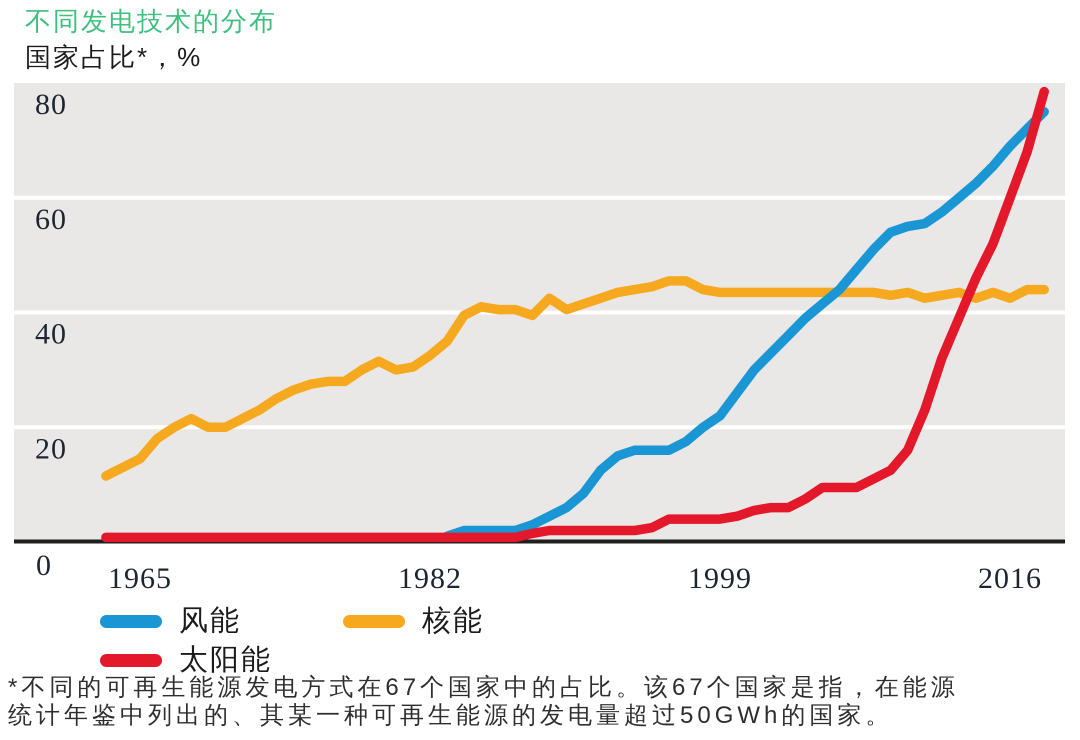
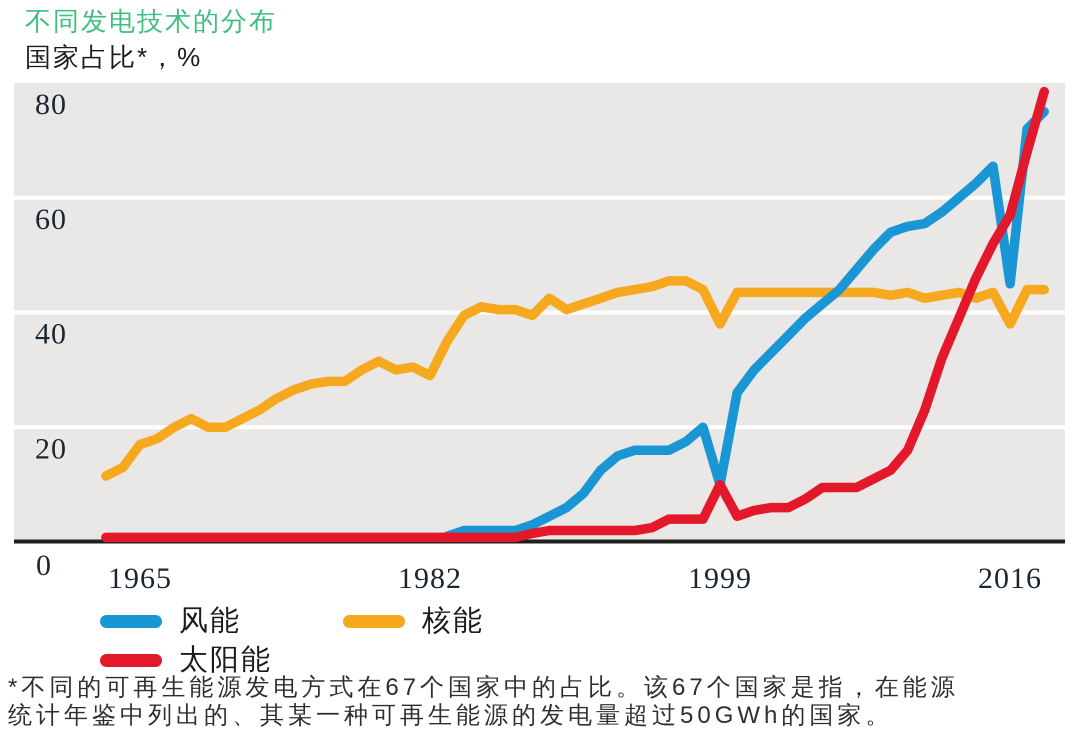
核能/1965: 14 -> 17
核能/1982: 32 -> 29
风能/1999: 22 -> 10
核能/1999: 44 -> 38
太阳能/1999: 4 -> 10
风能/2016: 69 -> 45
核能/2016: 42 -> 38
太阳能/2016: 60 -> 57
